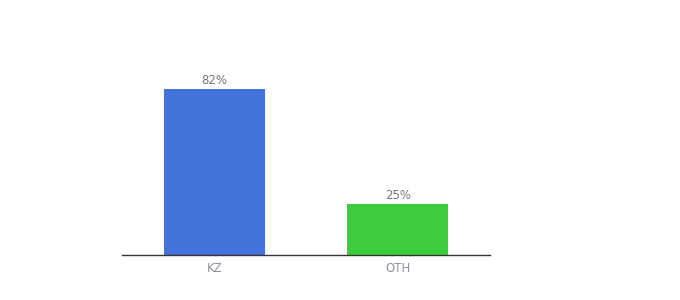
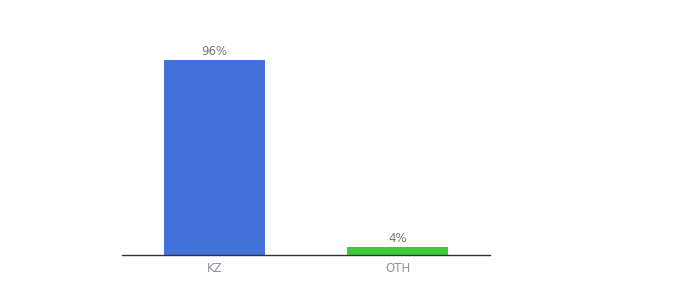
KZ: 82% -> 96%
OTH: 25% -> 4%
